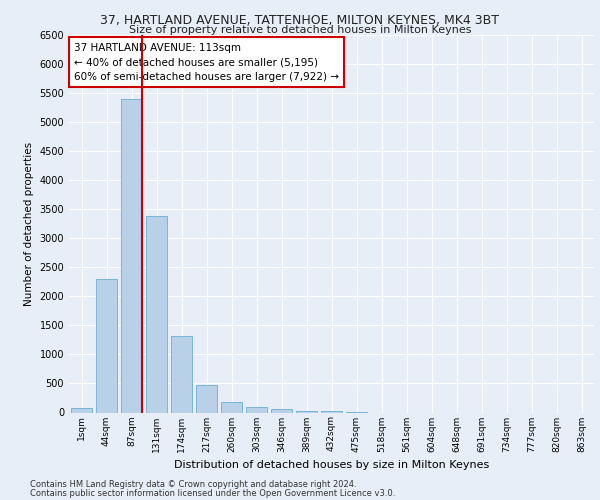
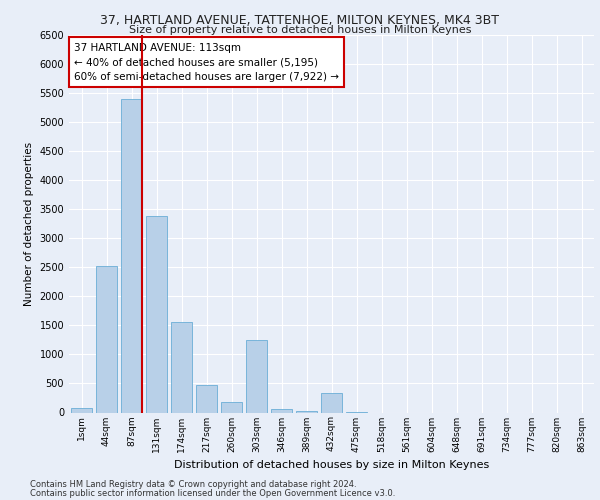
44sqm: 2300 -> 2520
174sqm: 1320 -> 1560
303sqm: 90 -> 1240
432sqm: 20 -> 340
